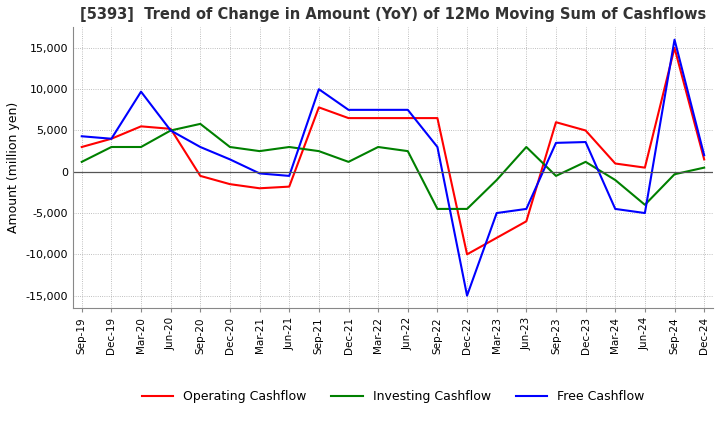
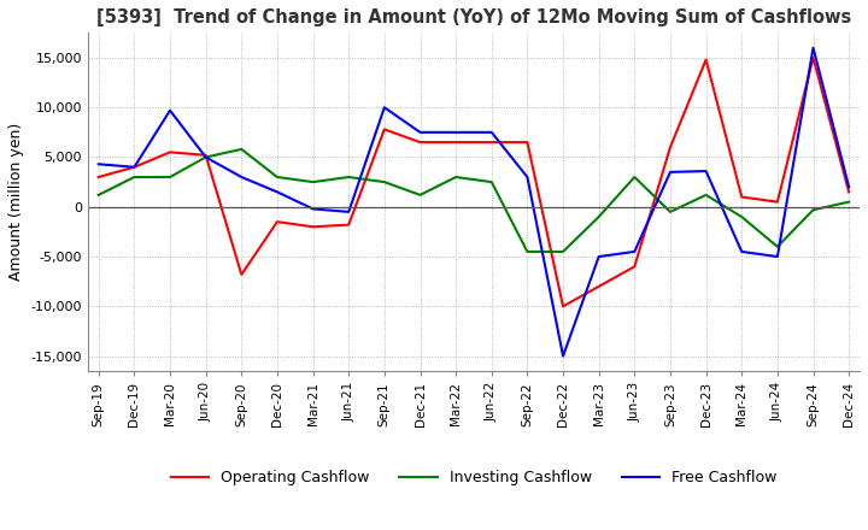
Operating Cashflow/Sep-20: -500 -> -6,800
Operating Cashflow/Dec-23: 5,000 -> 14,800
